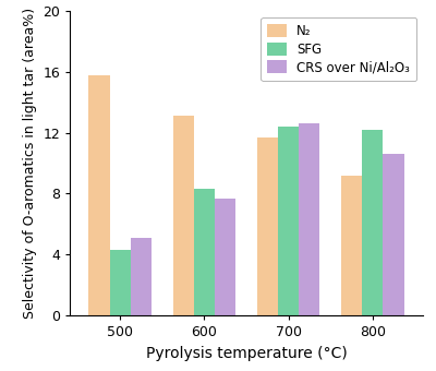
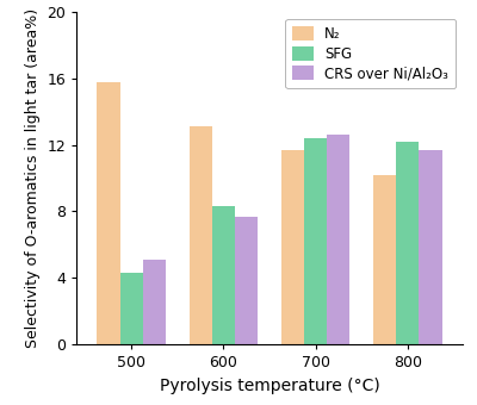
N₂/800: 9.2 -> 10.2
CRS over Ni/Al₂O₃/800: 10.6 -> 11.7
